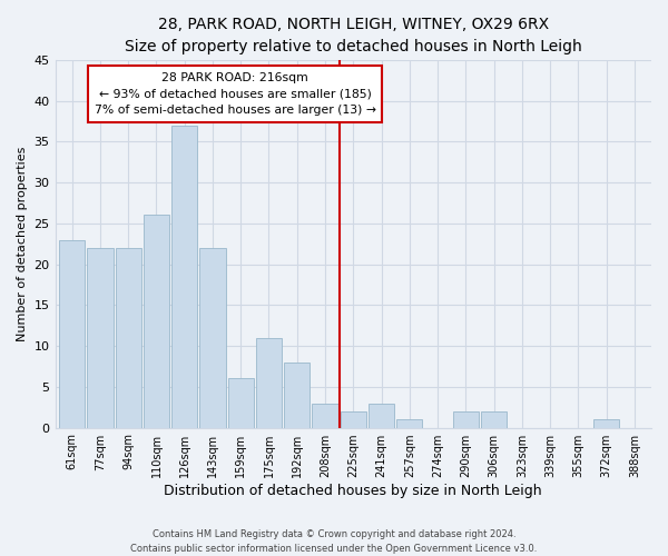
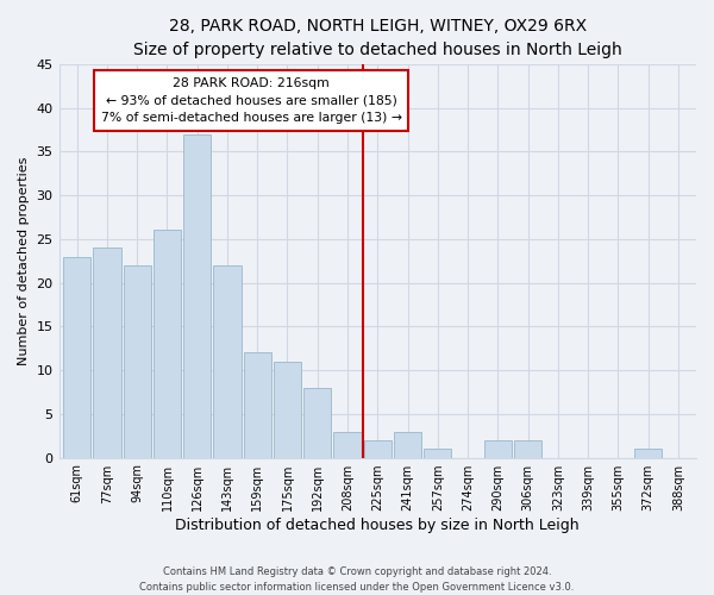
77sqm: 22 -> 24
159sqm: 6 -> 12
